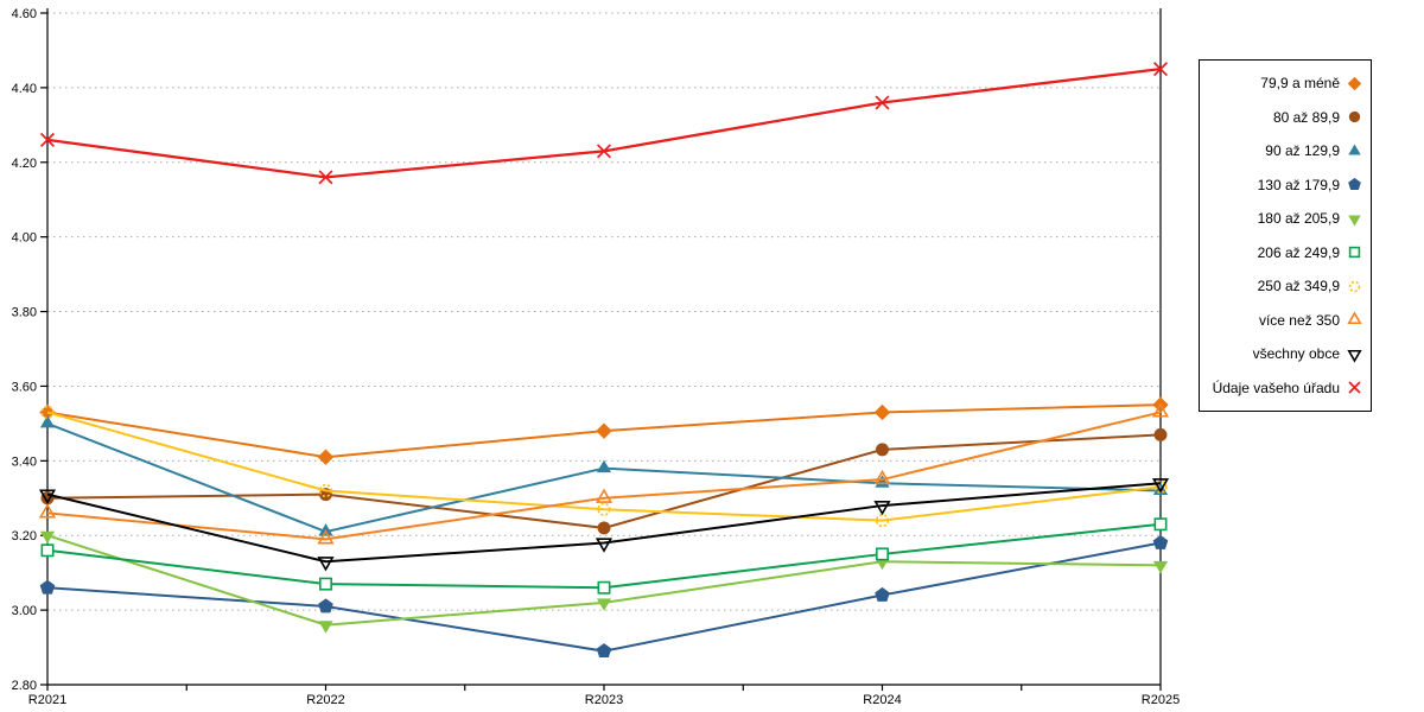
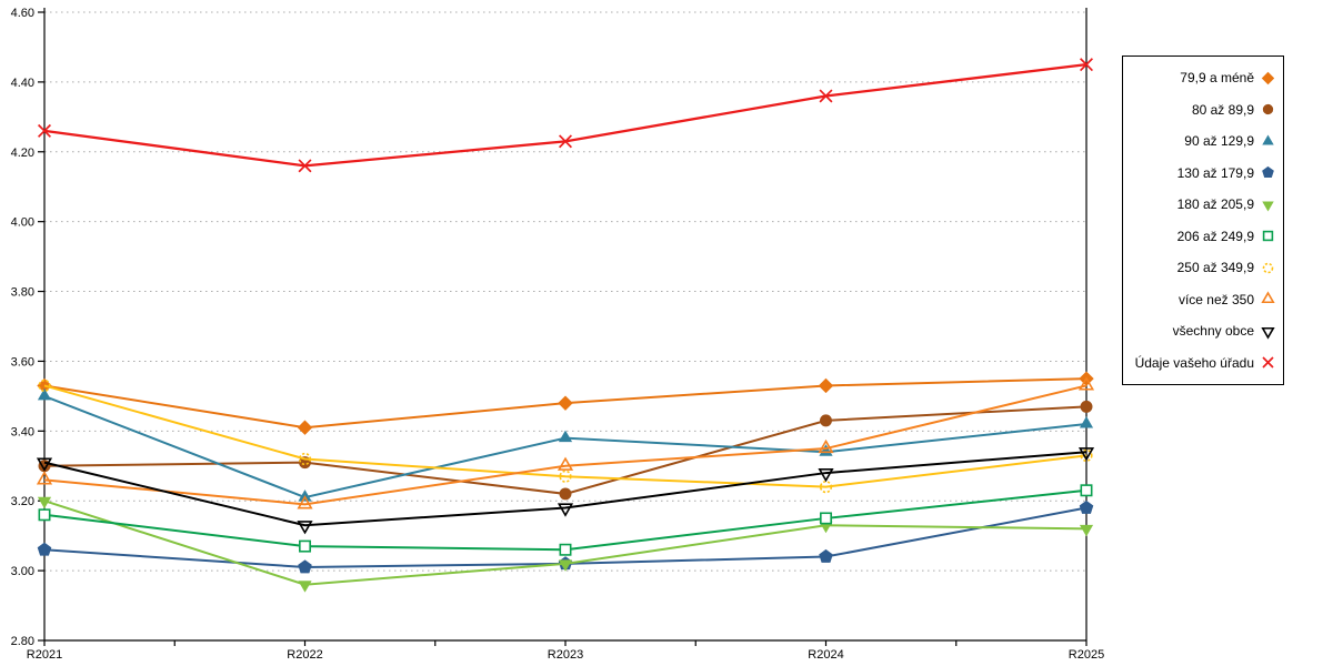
130 až 179,9/R2023: 2.89 -> 3.02
90 až 129,9/R2025: 3.32 -> 3.42
